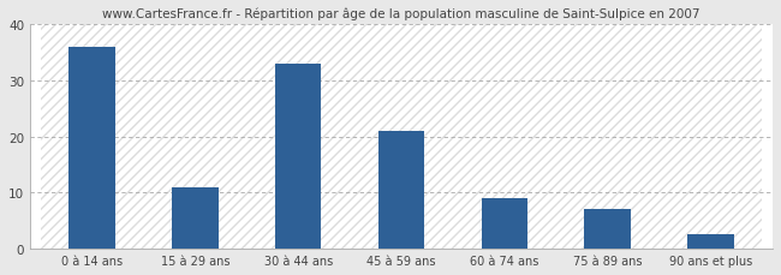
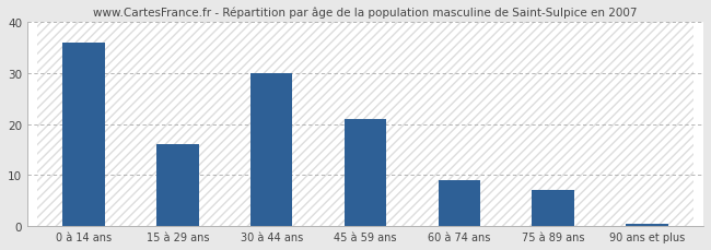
15 à 29 ans: 11.0 -> 16.0
30 à 44 ans: 33.0 -> 30.0
90 ans et plus: 2.5 -> 0.5
